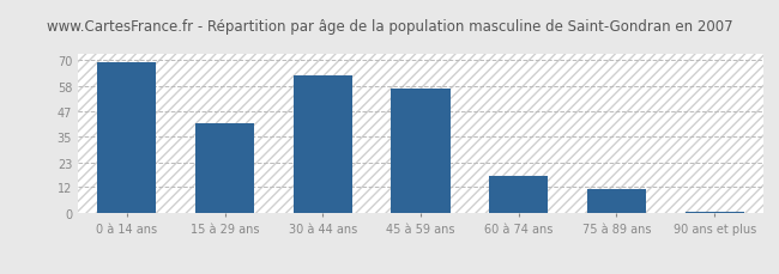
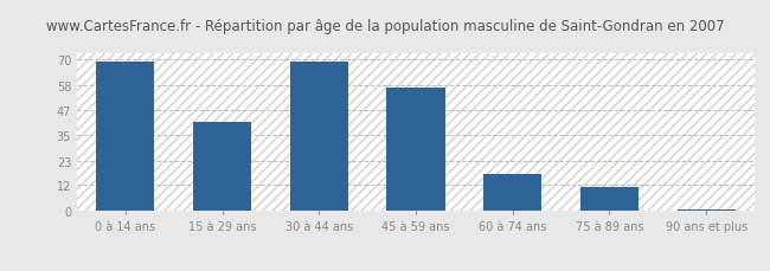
30 à 44 ans: 63 -> 69
